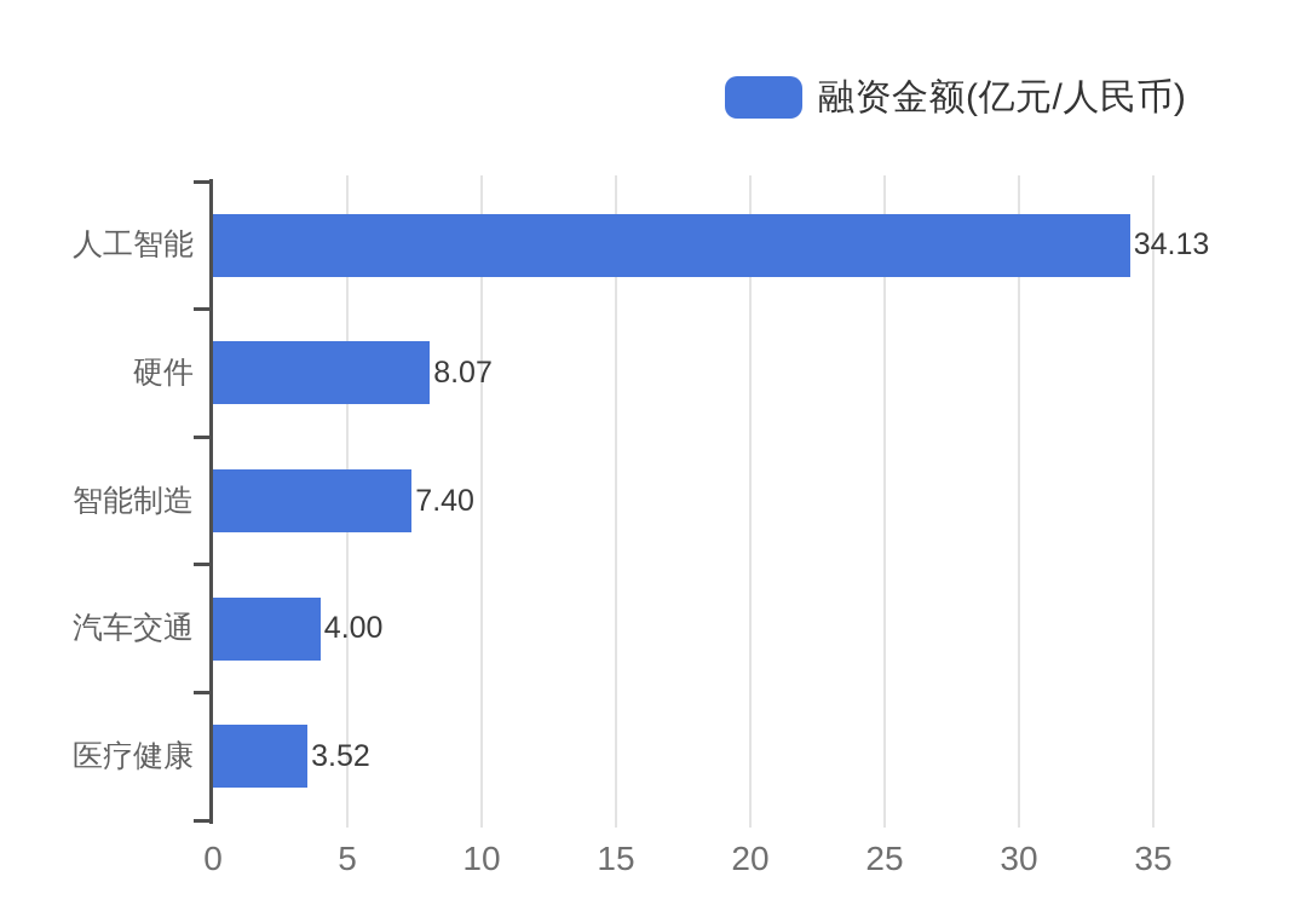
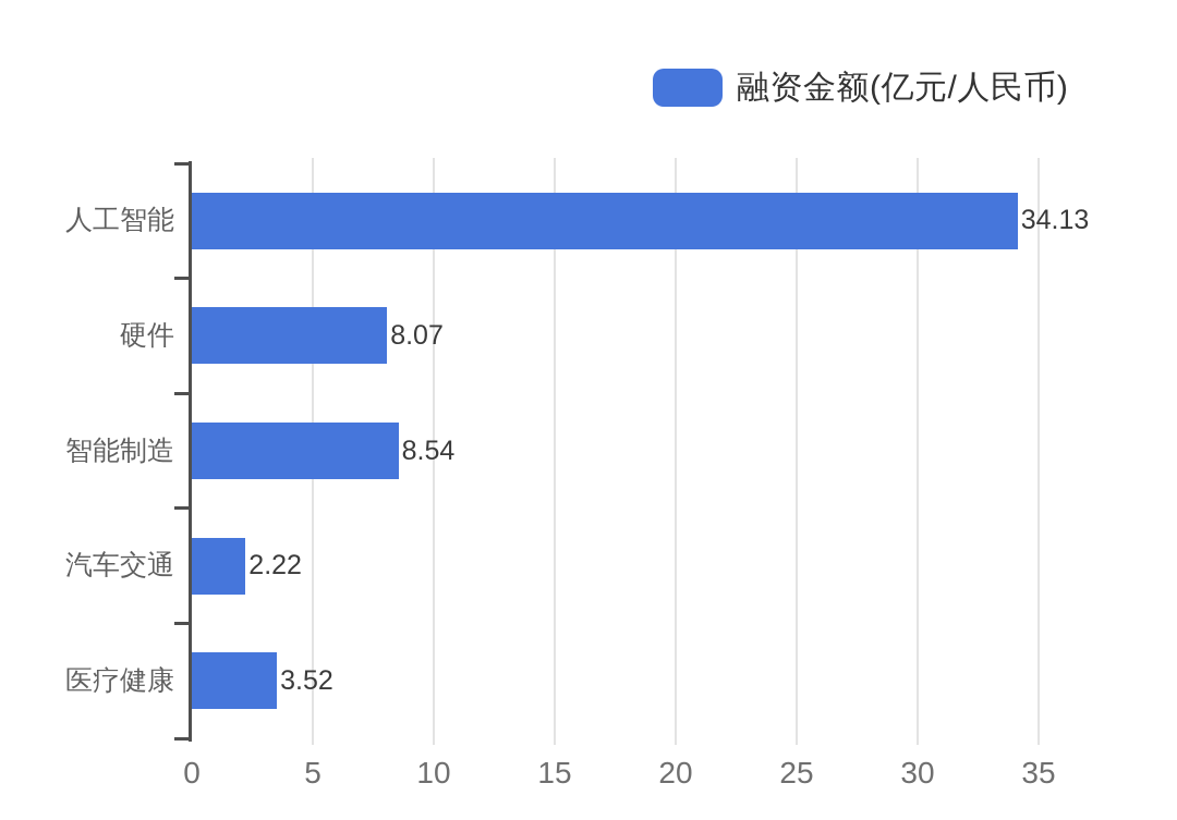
智能制造: 7.40 -> 8.54
汽车交通: 4.00 -> 2.22
